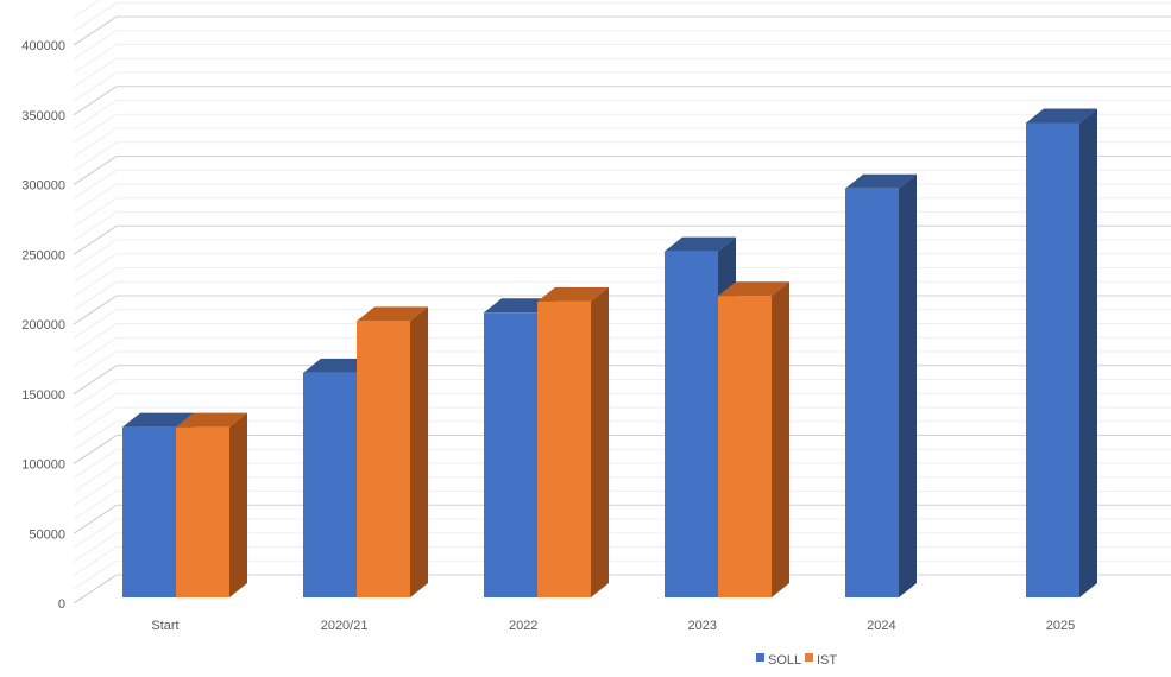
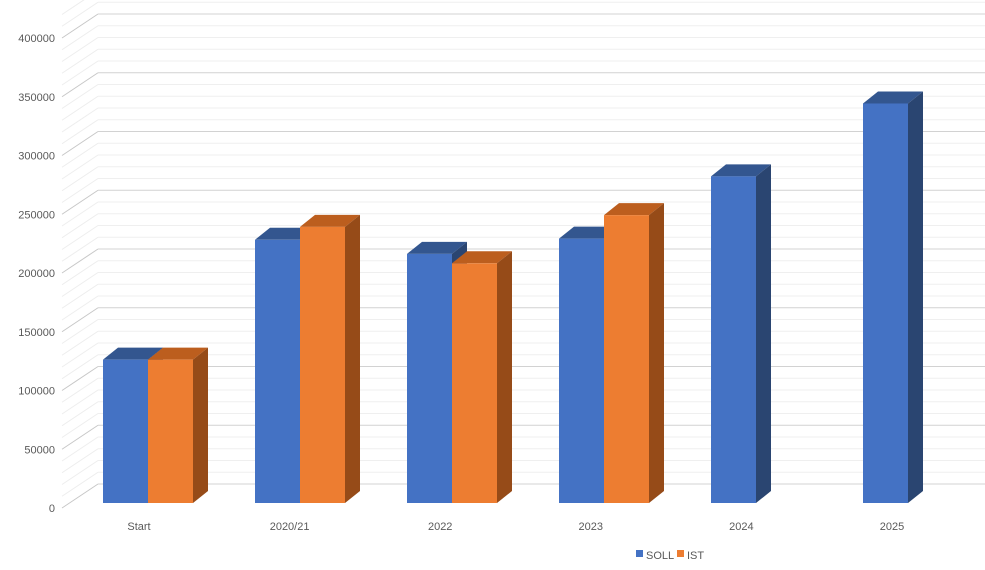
SOLL/2020/21: 161000 -> 224000
IST/2020/21: 198000 -> 235000
SOLL/2022: 204000 -> 212000
IST/2022: 212000 -> 204000
SOLL/2023: 248000 -> 225000
IST/2023: 216000 -> 245000
SOLL/2024: 293000 -> 278000
